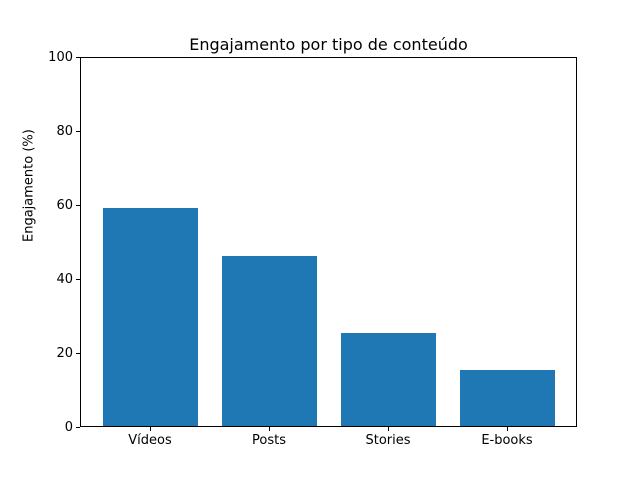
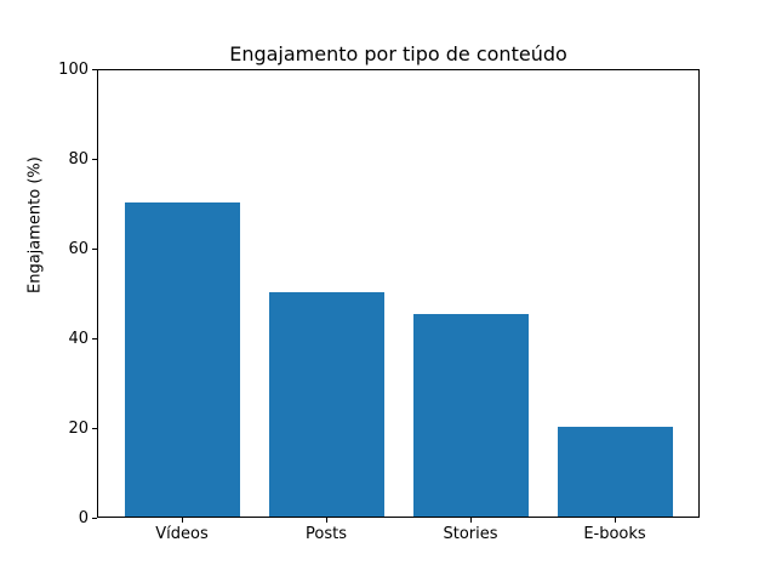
Vídeos: 59 -> 70
Posts: 46 -> 50
Stories: 25 -> 45
E-books: 15 -> 20
